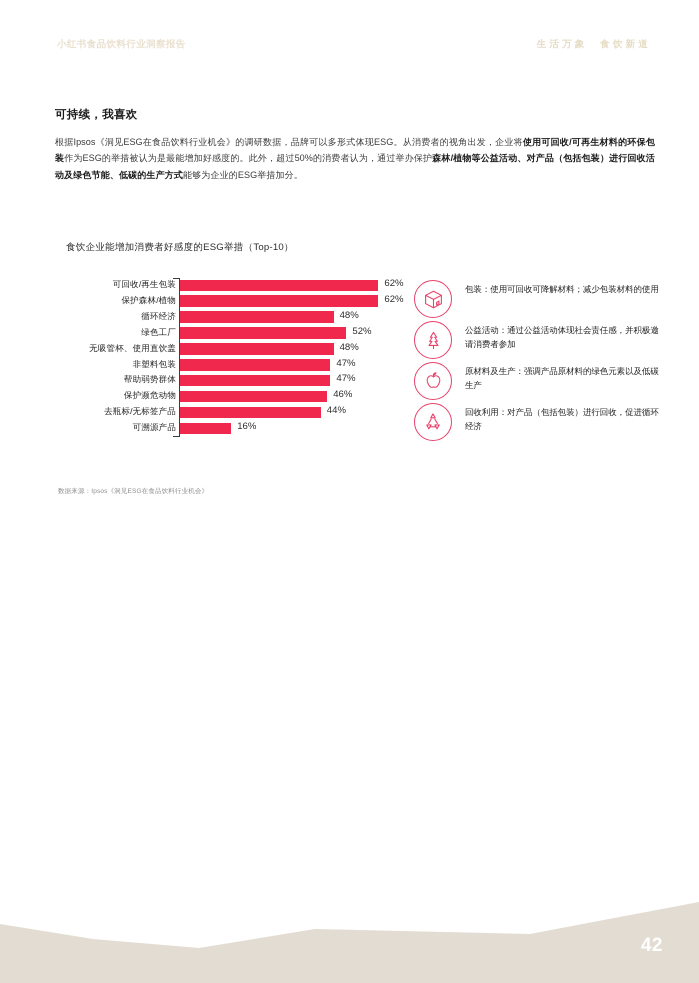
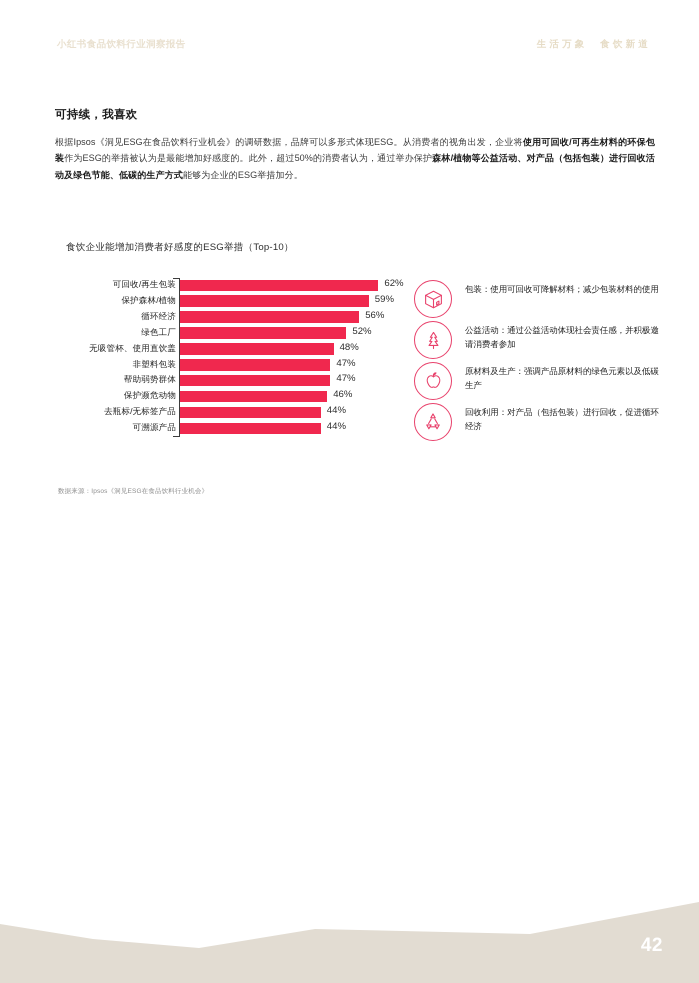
保护森林/植物: 62% -> 59%
循环经济: 48% -> 56%
可溯源产品: 16% -> 44%
